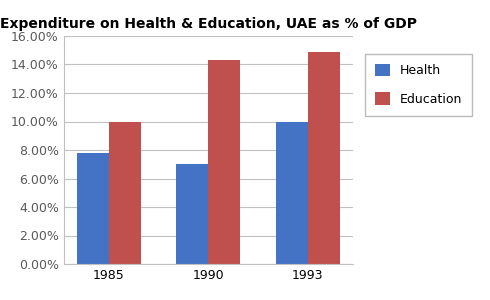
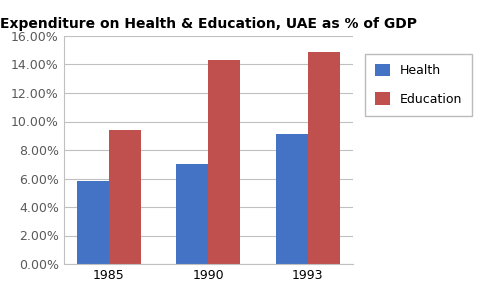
Health/1985: 7.8% -> 5.8%
Education/1985: 10.0% -> 9.4%
Health/1993: 10.0% -> 9.1%
